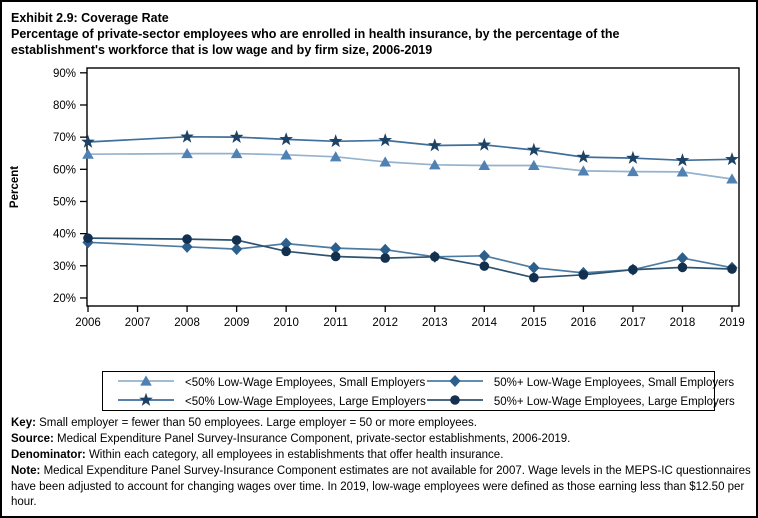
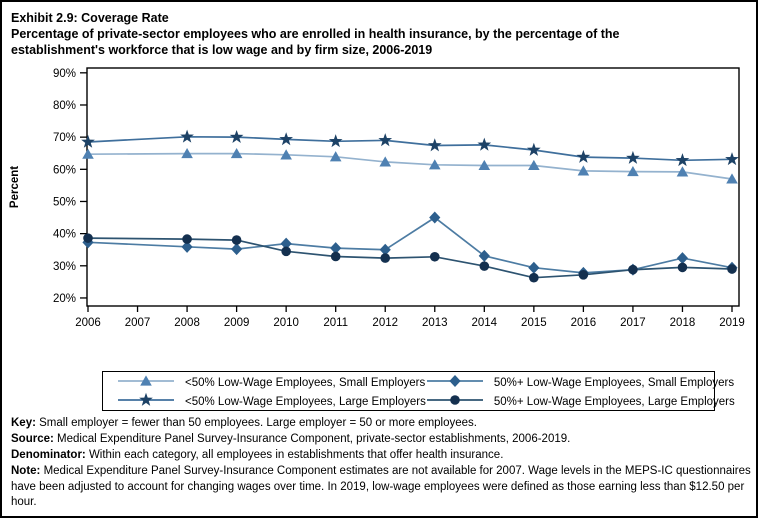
50%+ Low-Wage Employees, Small Employers/2013: 33% -> 45%
